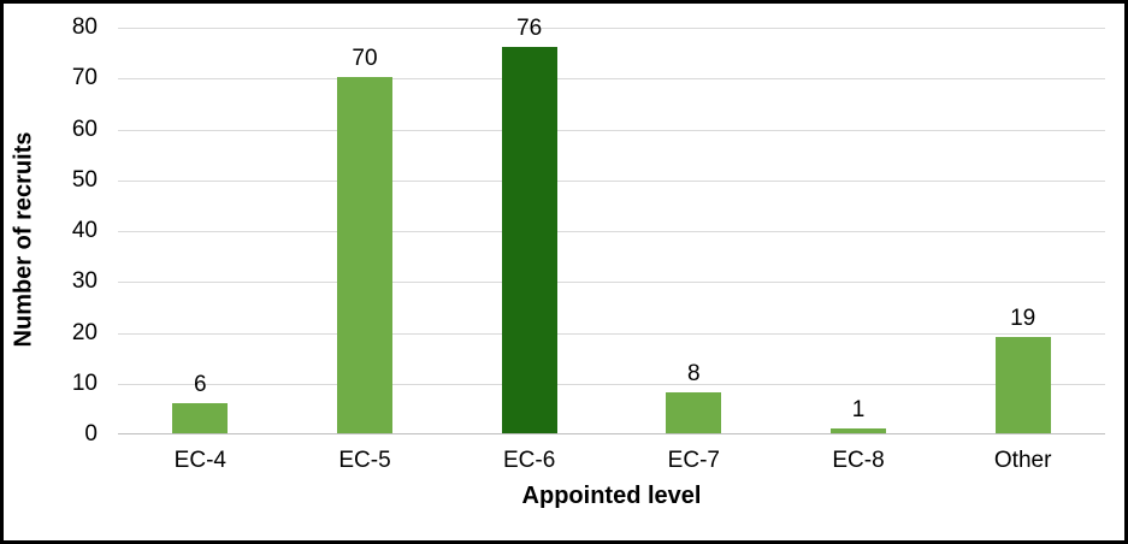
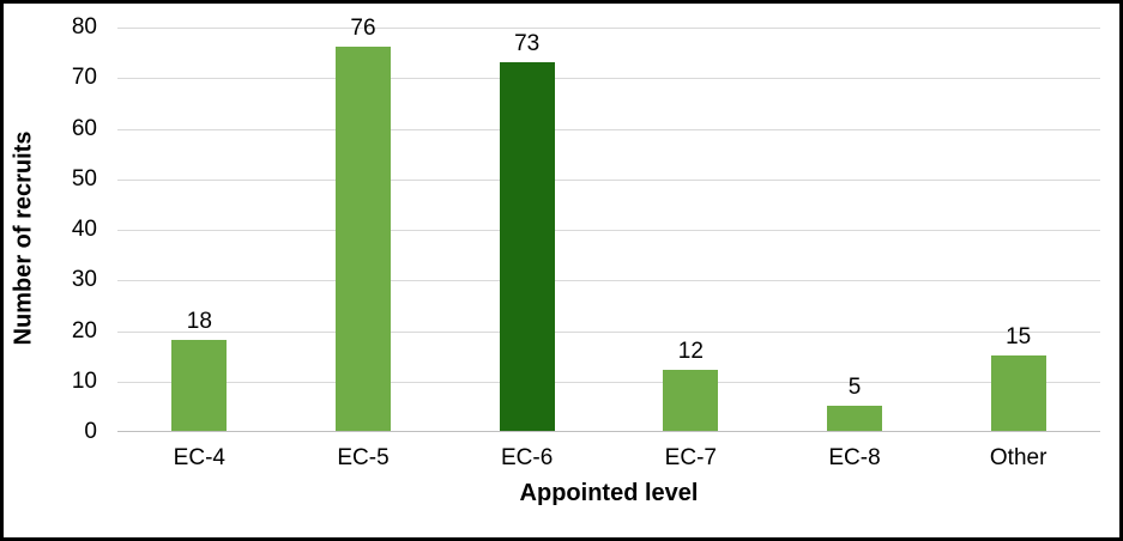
EC-4: 6 -> 18
EC-5: 70 -> 76
EC-6: 76 -> 73
EC-7: 8 -> 12
EC-8: 1 -> 5
Other: 19 -> 15
